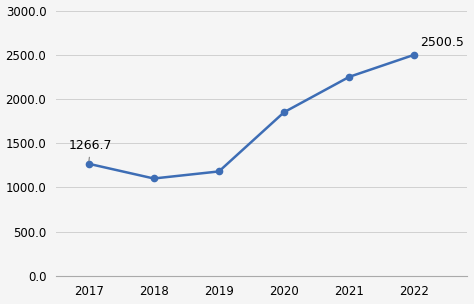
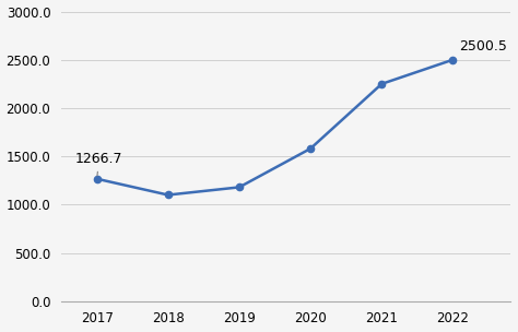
2020: 1850 -> 1580
